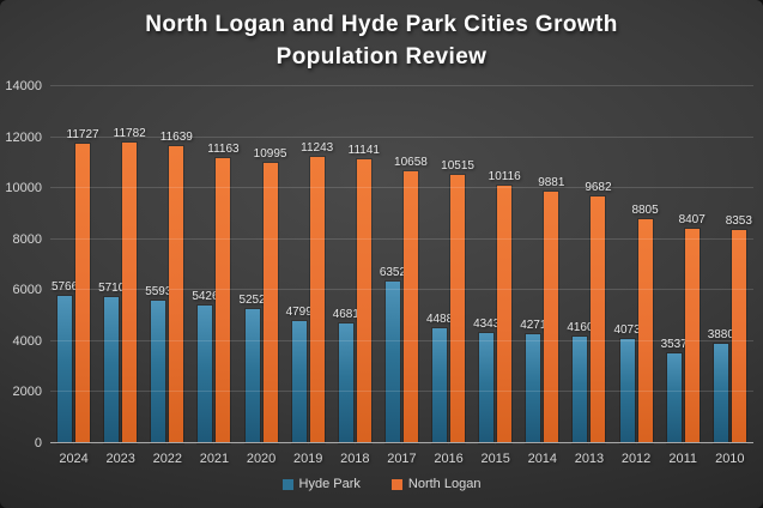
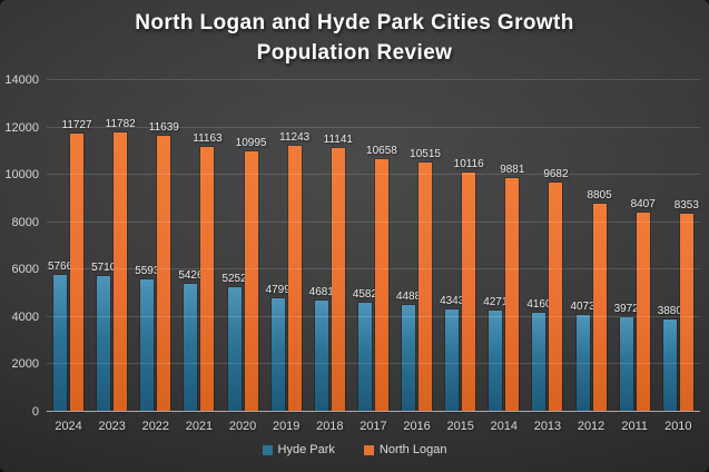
Hyde Park/2017: 6352 -> 4582
Hyde Park/2011: 3537 -> 3972
